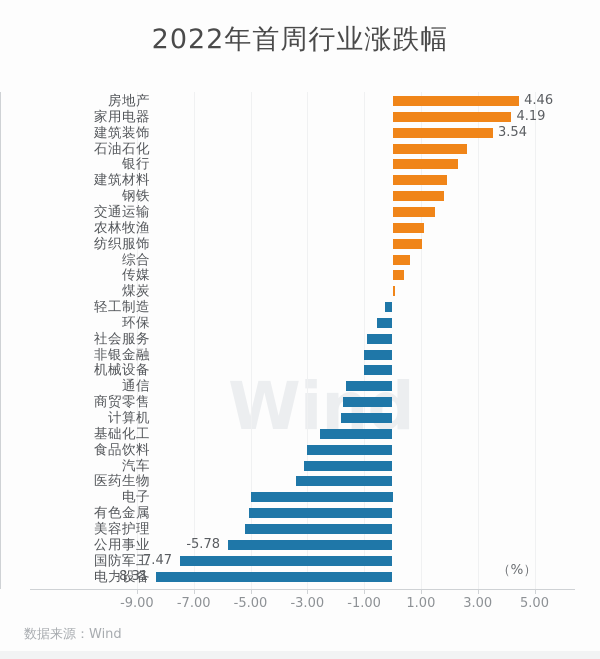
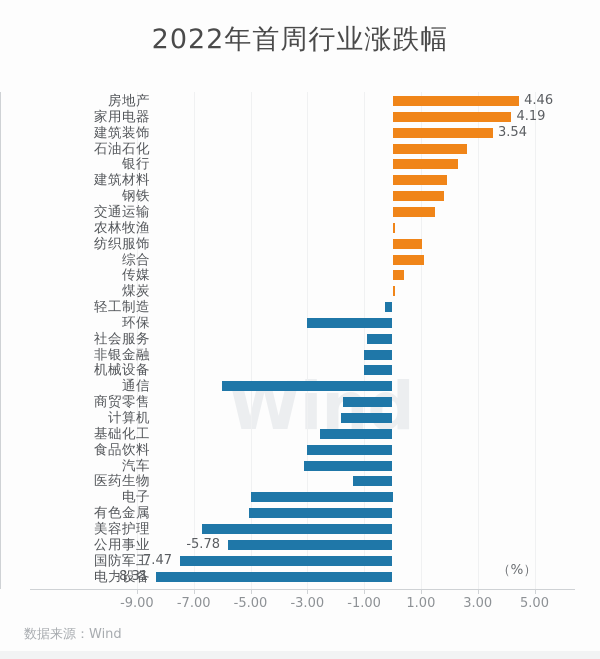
农林牧渔: 1.1 -> 0.1
综合: 0.6 -> 1.1
环保: -0.6 -> -3.0
通信: -1.6 -> -6.0
医药生物: -3.4 -> -1.4
美容护理: -5.2 -> -6.7
